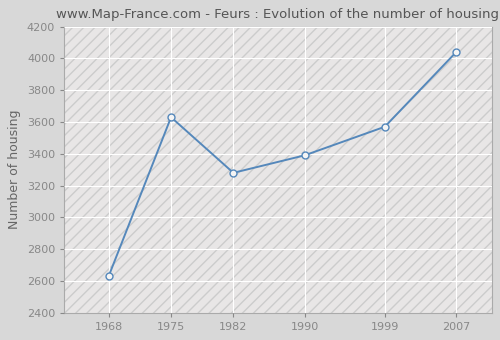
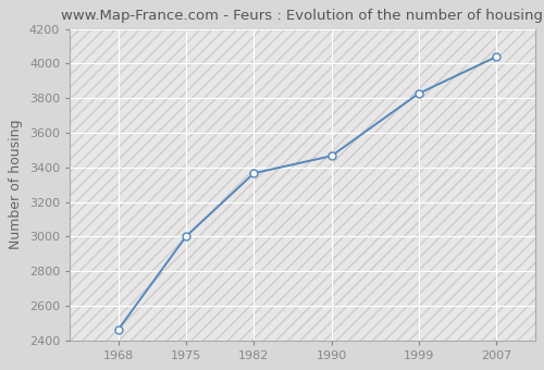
1968: 2630 -> 2460
1975: 3630 -> 3000
1982: 3280 -> 3370
1990: 3390 -> 3470
1999: 3570 -> 3830
